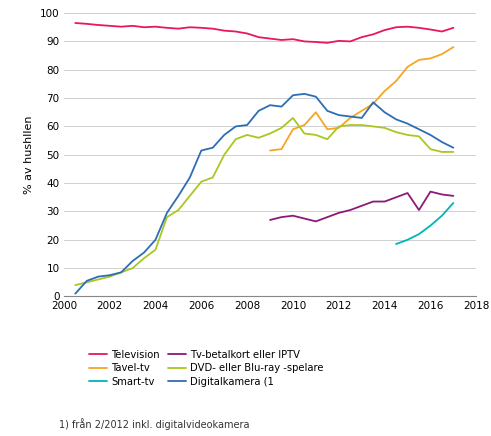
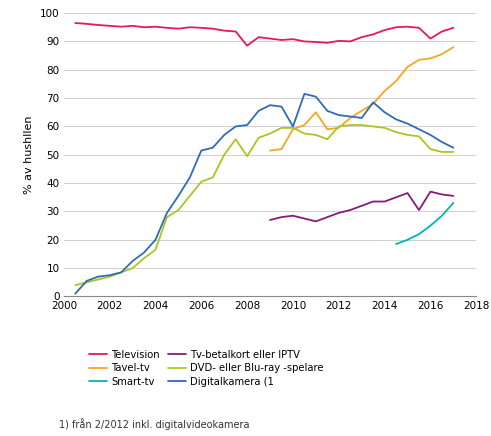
Television/2008: 92.8 -> 88.5
DVD- eller Blu-ray -spelare/2008: 57.0 -> 49.5
DVD- eller Blu-ray -spelare/2010: 63.0 -> 59.5
Digitalkamera (1/2010: 71.0 -> 60.0
Television/2016: 94.2 -> 91.0
